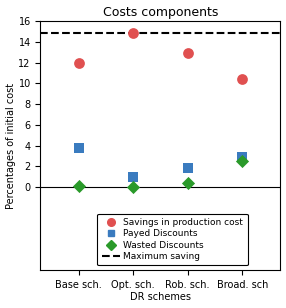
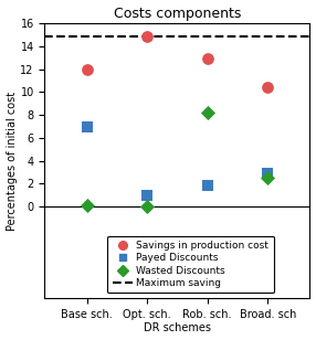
Payed Discounts/Base sch.: 3.8 -> 6.9
Wasted Discounts/Rob. sch.: 0.4 -> 8.2
